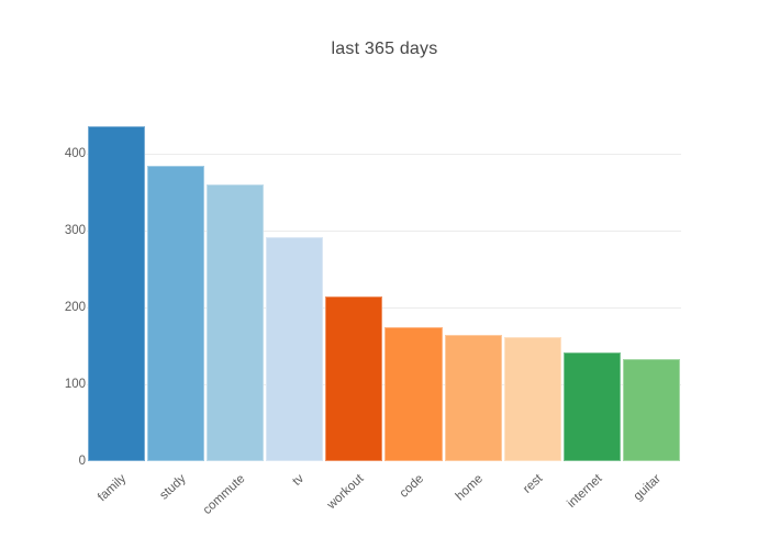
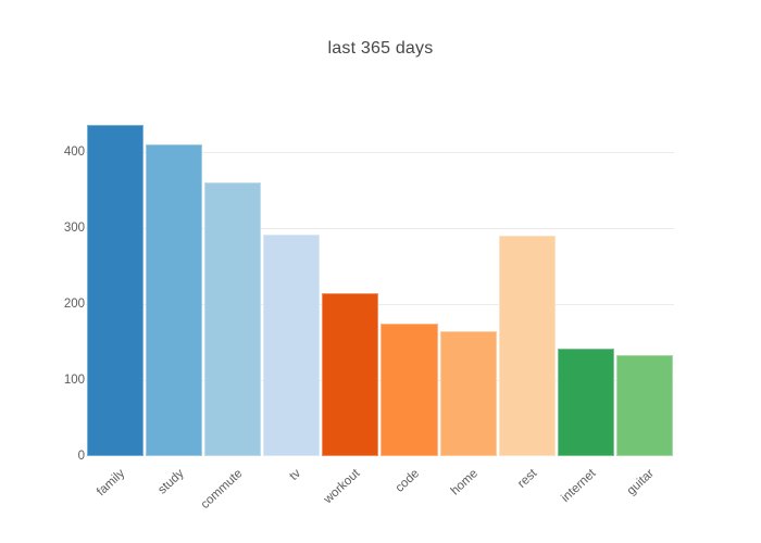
study: 380 -> 410
rest: 160 -> 290
